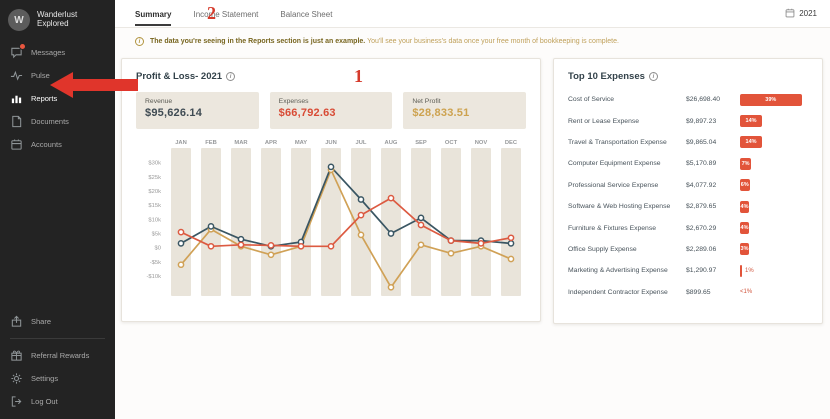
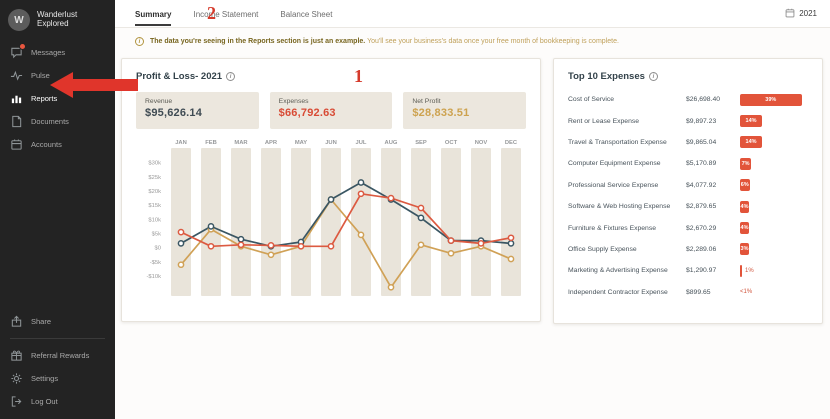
Revenue/JUN: $28k -> $17k
Net Profit/JUN: $28k -> $17k
Revenue/JUL: $17k -> $23k
Expenses/JUL: $12k -> $19k
Revenue/AUG: $5k -> $17k
Expenses/SEP: $8k -> $14k
